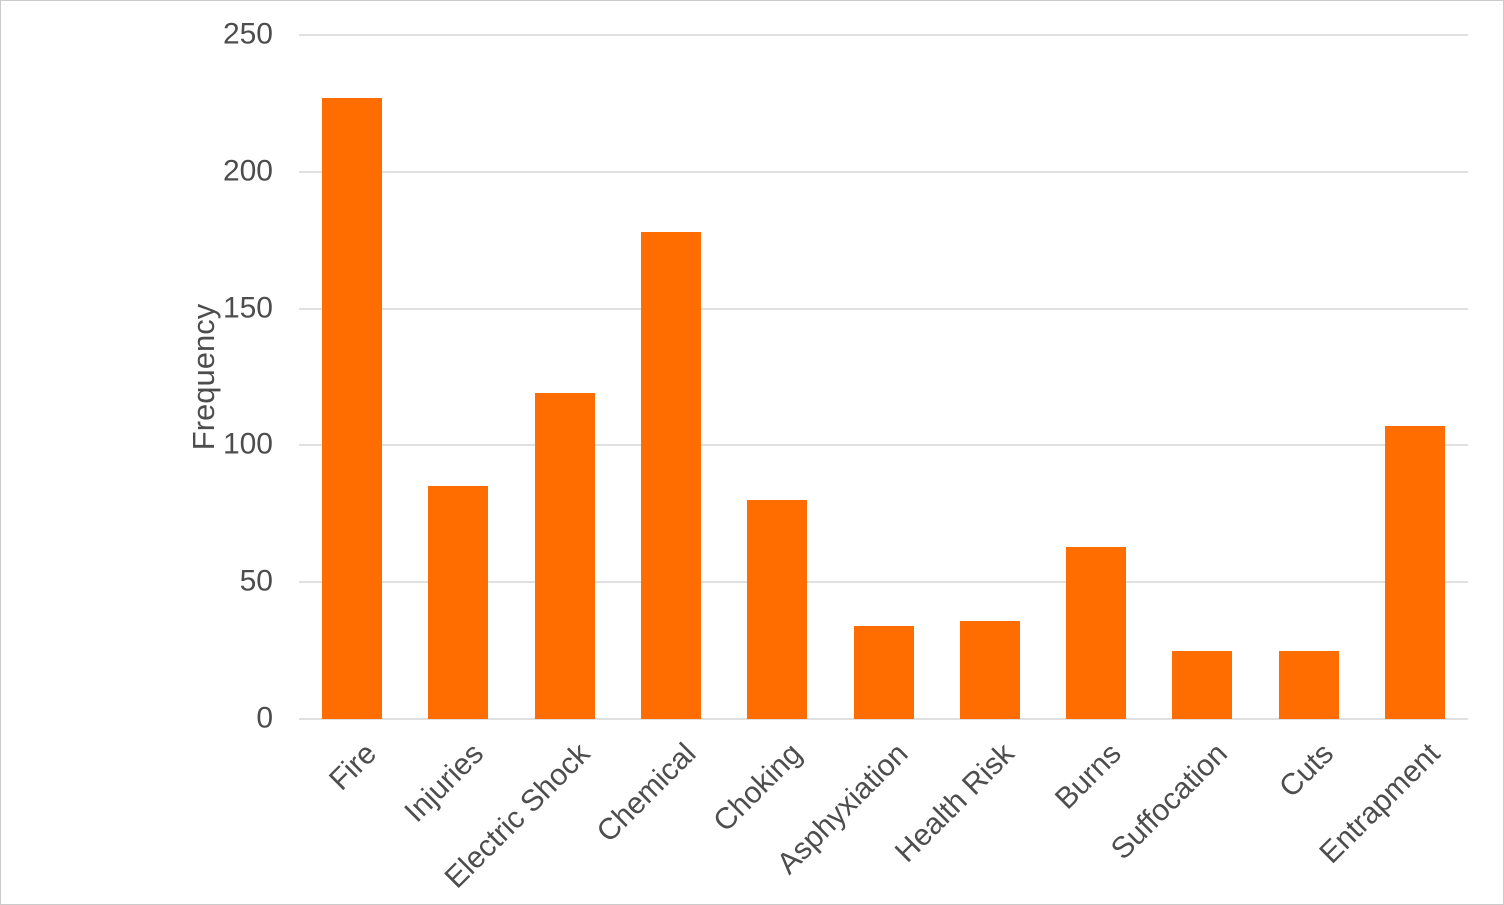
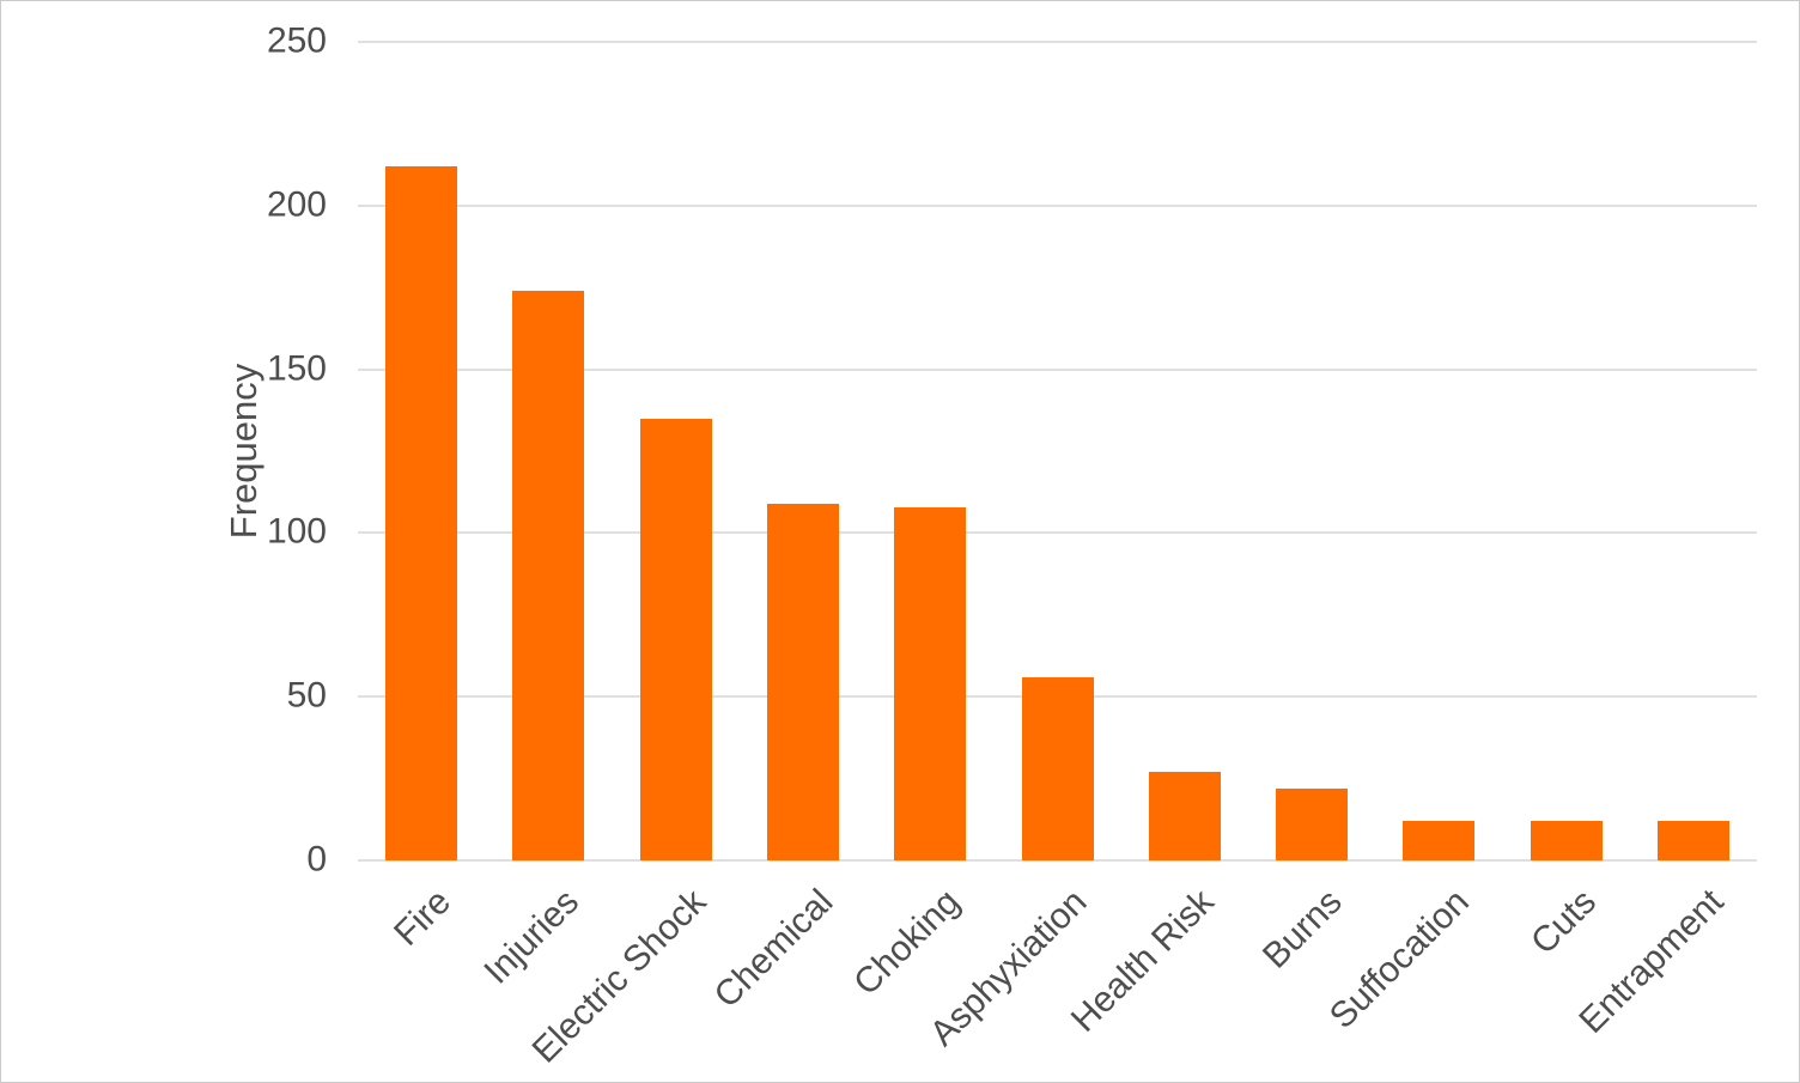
Fire: 227 -> 212
Injuries: 85 -> 174
Electric Shock: 119 -> 135
Chemical: 178 -> 109
Choking: 80 -> 108
Asphyxiation: 34 -> 56
Health Risk: 36 -> 27
Burns: 63 -> 22
Suffocation: 25 -> 12
Cuts: 25 -> 12
Entrapment: 107 -> 12
